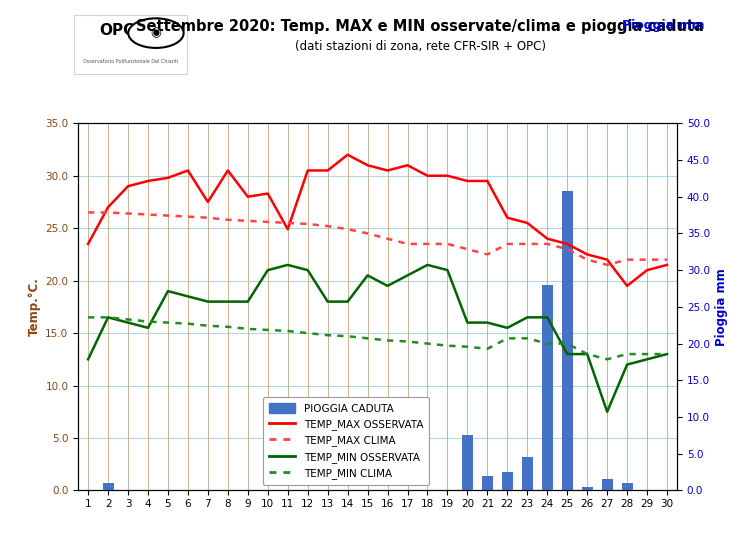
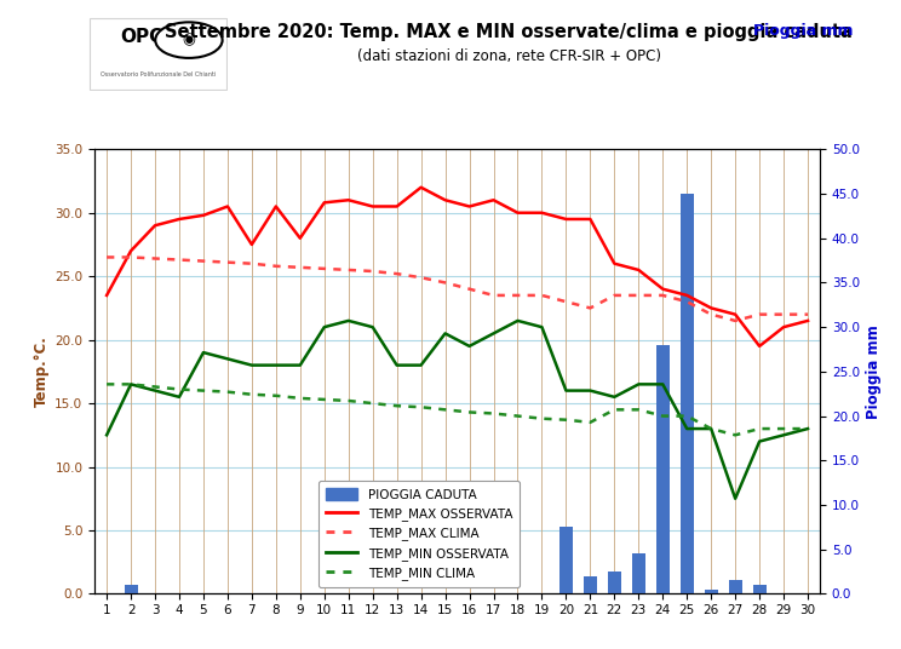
TEMP_MAX OSSERVATA/10: 28.3 -> 30.8
TEMP_MAX OSSERVATA/11: 24.9 -> 31.0
PIOGGIA CADUTA/25: 40.8 -> 45.0
